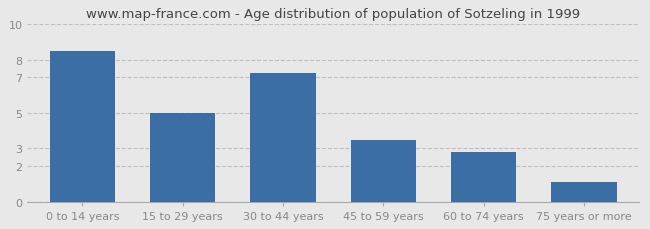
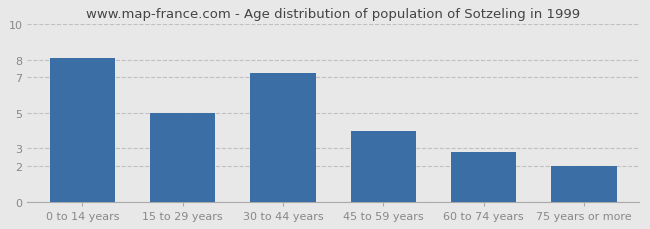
0 to 14 years: 8.5 -> 8.1
45 to 59 years: 3.5 -> 4.0
75 years or more: 1.1 -> 2.0
